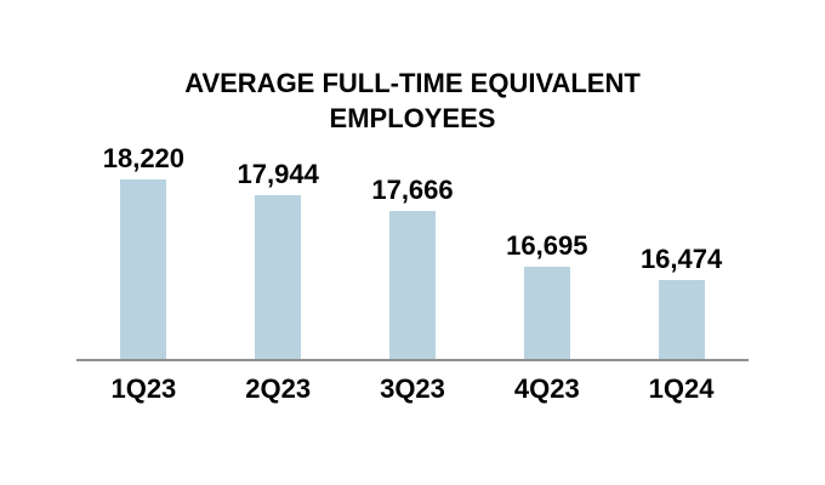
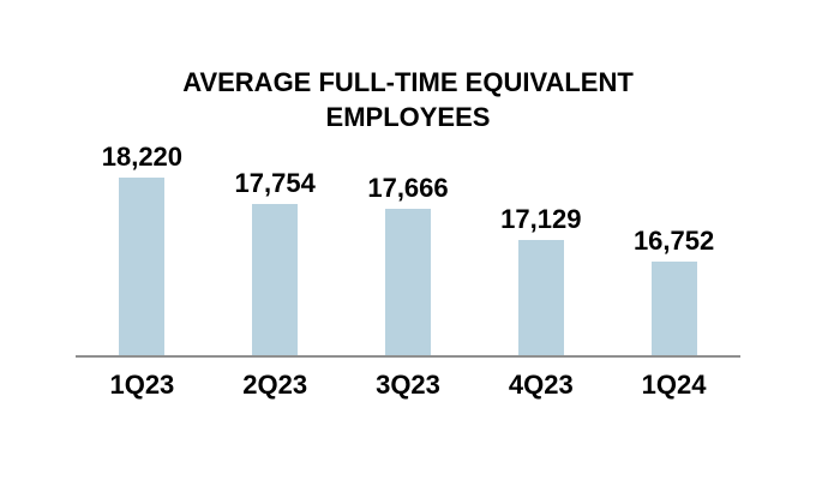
2Q23: 17,944 -> 17,754
4Q23: 16,695 -> 17,129
1Q24: 16,474 -> 16,752
